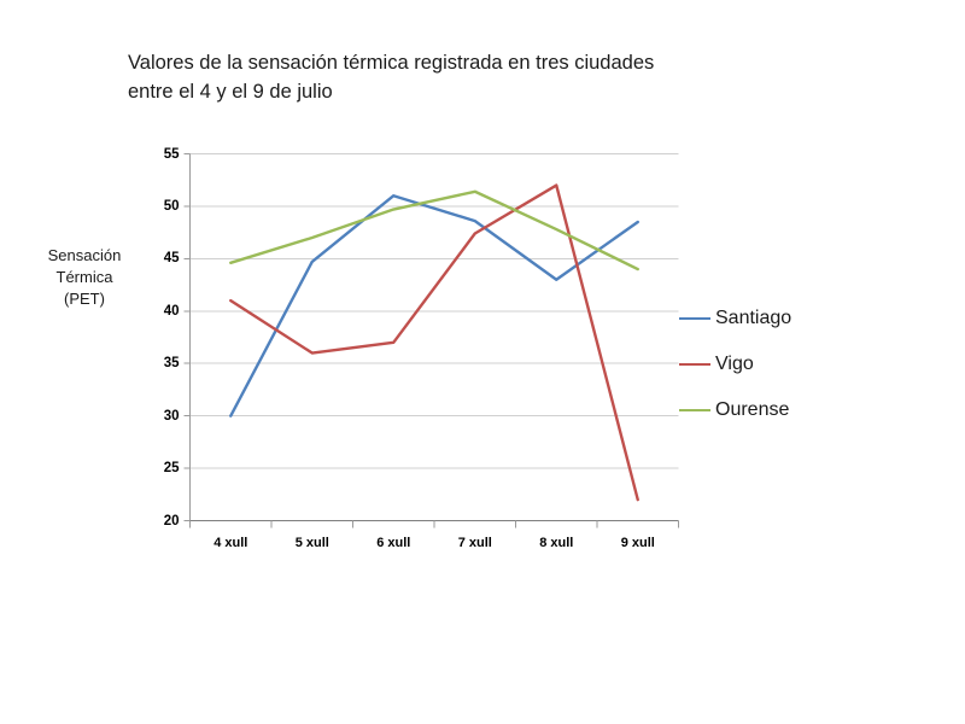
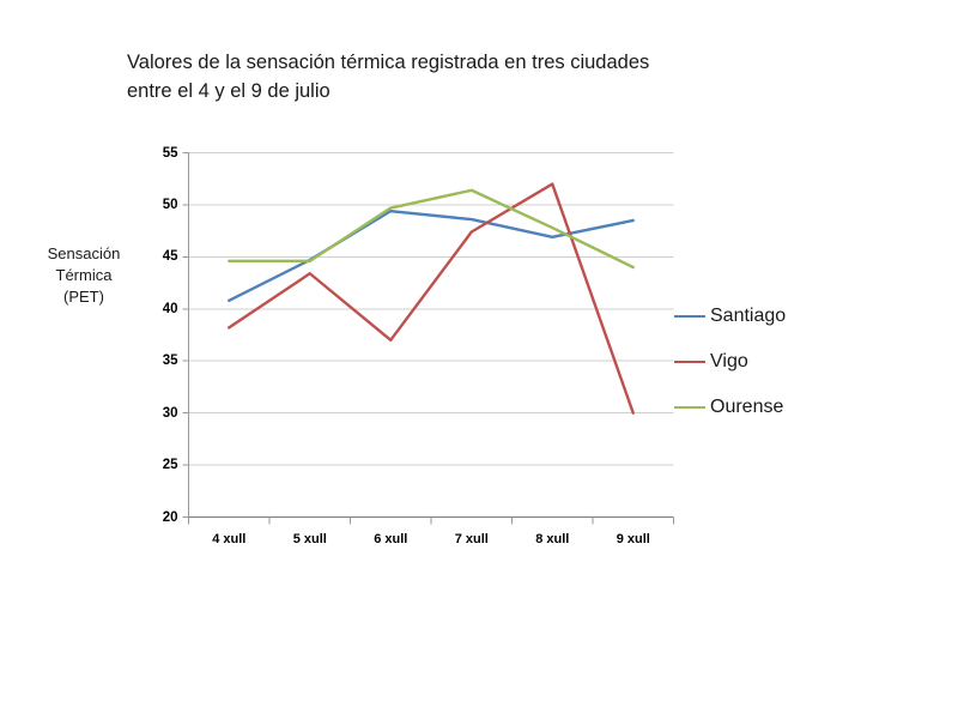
Santiago/4 xull: 30 -> 41
Vigo/4 xull: 41 -> 38
Vigo/5 xull: 36 -> 43
Ourense/5 xull: 47 -> 45
Santiago/6 xull: 51 -> 49
Santiago/8 xull: 43 -> 47
Vigo/9 xull: 22 -> 30
